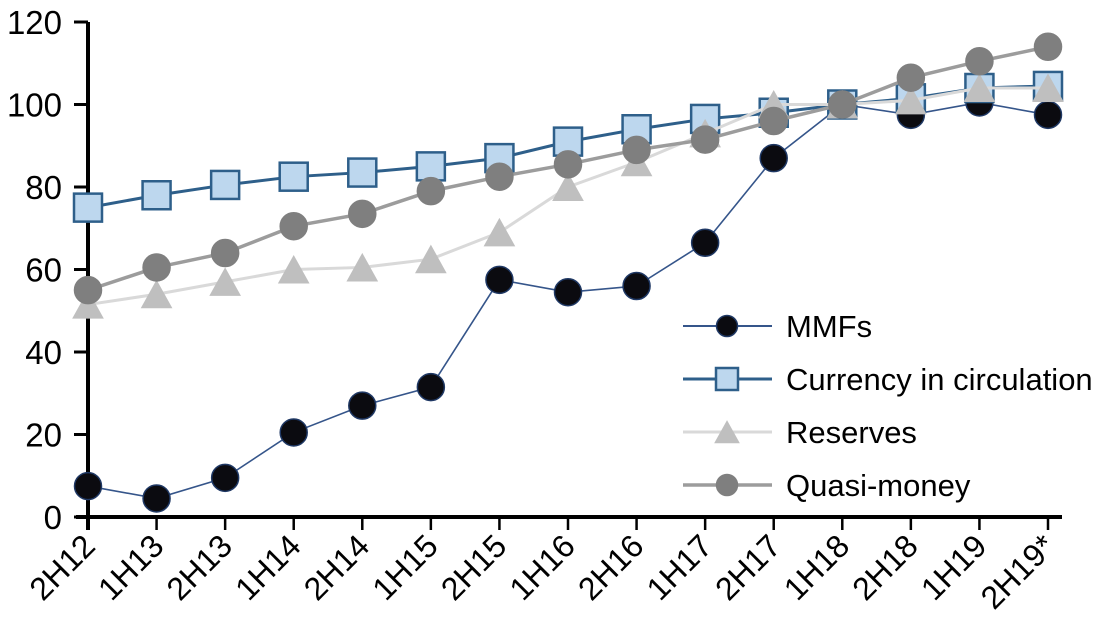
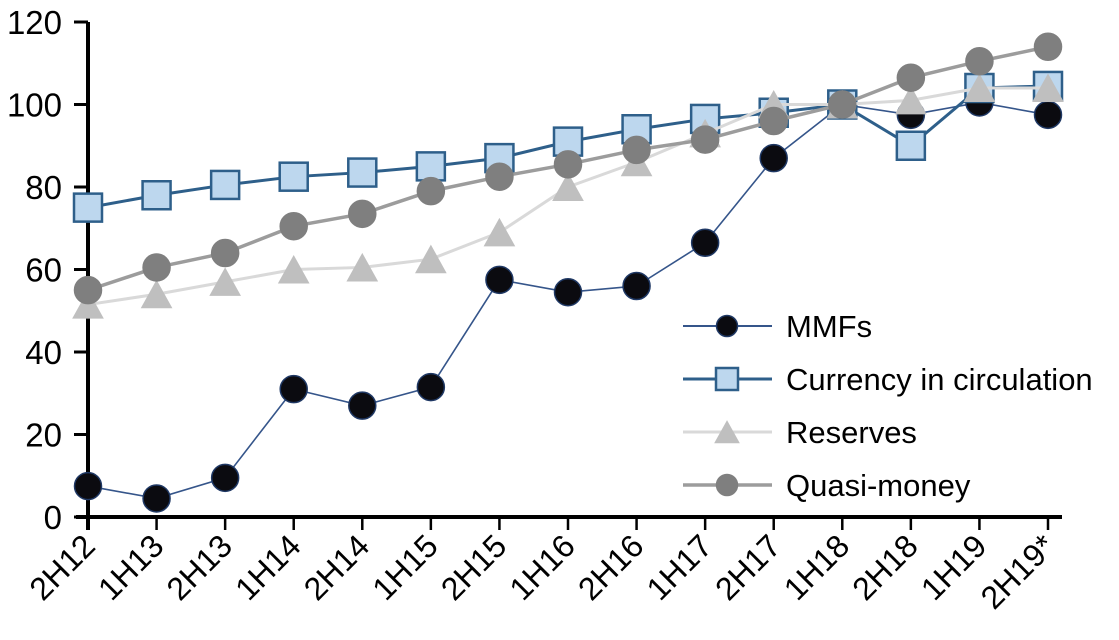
MMFs/1H14: 20 -> 31
Currency in circulation/2H18: 102 -> 90
